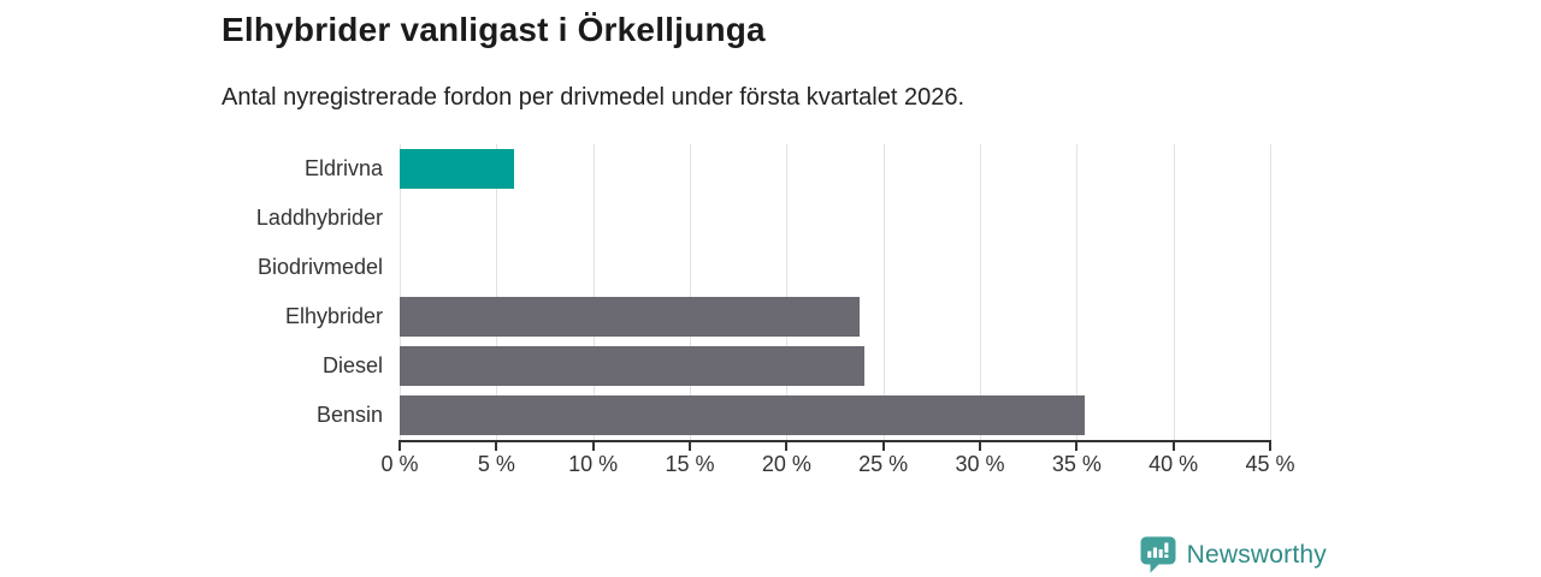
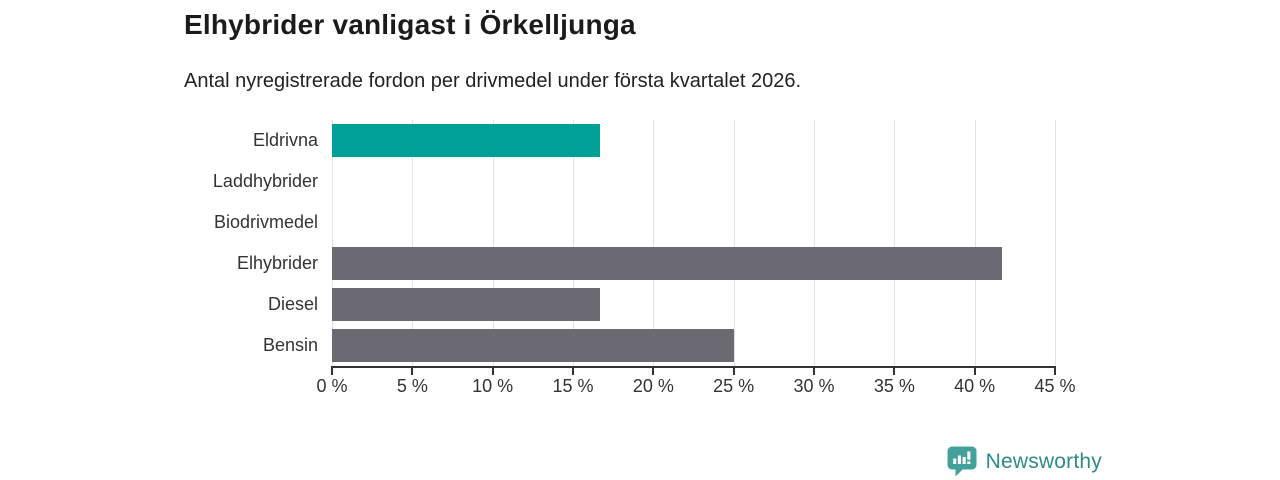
Eldrivna: 5.9% -> 16.7%
Elhybrider: 23.8% -> 41.7%
Diesel: 24.0% -> 16.7%
Bensin: 35.4% -> 25.0%
